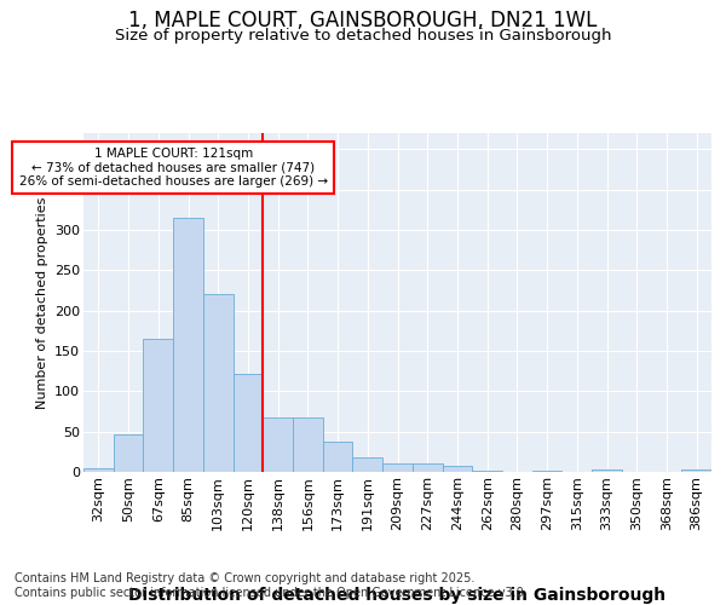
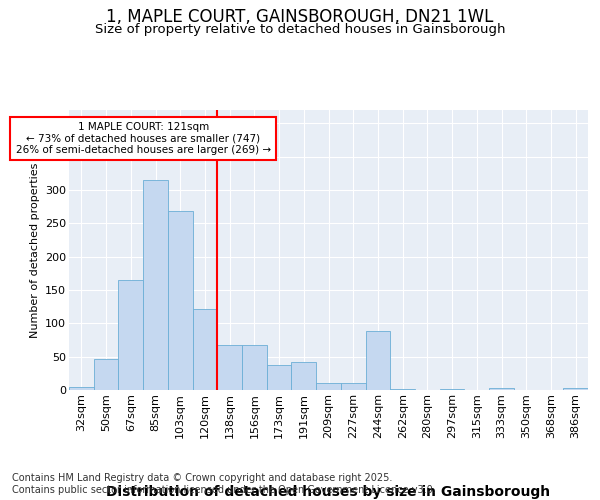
103sqm: 220 -> 268
191sqm: 18 -> 42
244sqm: 7 -> 88
